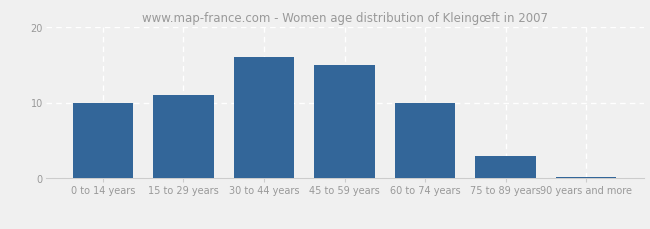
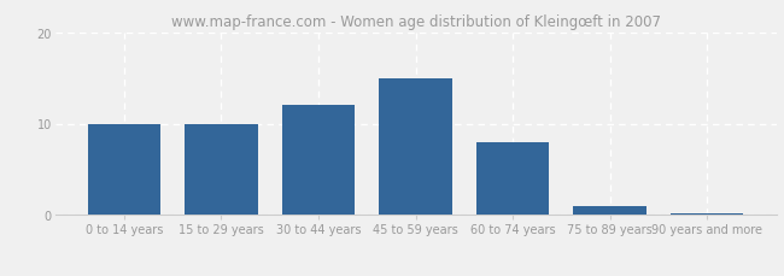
15 to 29 years: 11.0 -> 10.0
30 to 44 years: 16.0 -> 12.0
60 to 74 years: 10.0 -> 8.0
75 to 89 years: 3.0 -> 1.0
